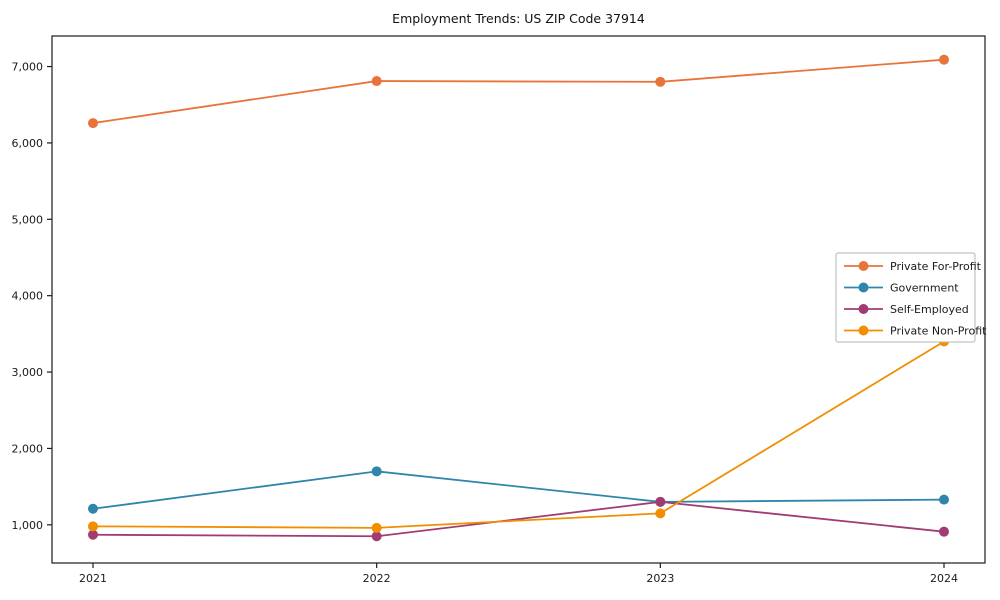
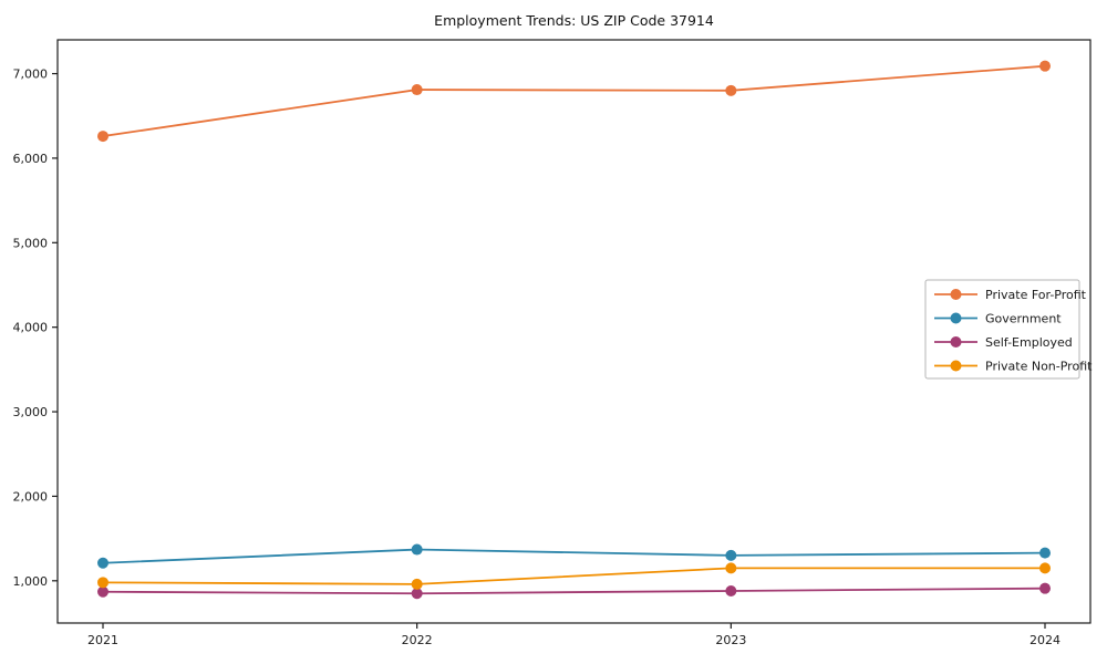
Government/2022: 1700 -> 1400
Self-Employed/2023: 1300 -> 900
Private Non-Profit/2024: 3400 -> 1200
